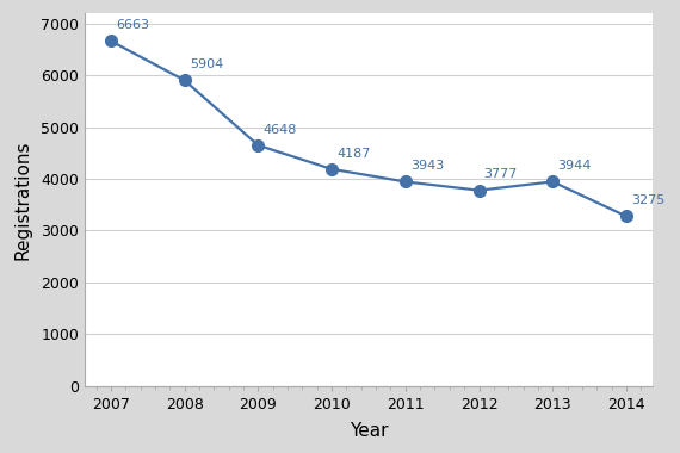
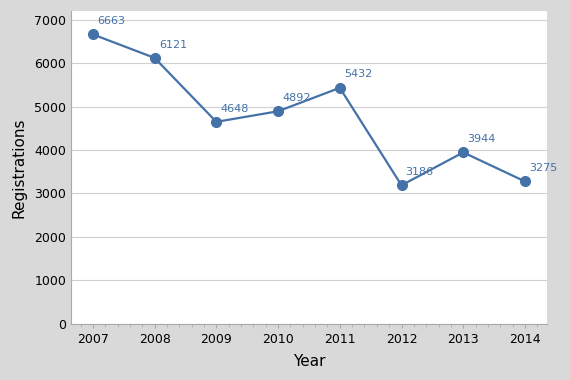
2008: 5904 -> 6121
2010: 4187 -> 4892
2011: 3943 -> 5432
2012: 3777 -> 3186
